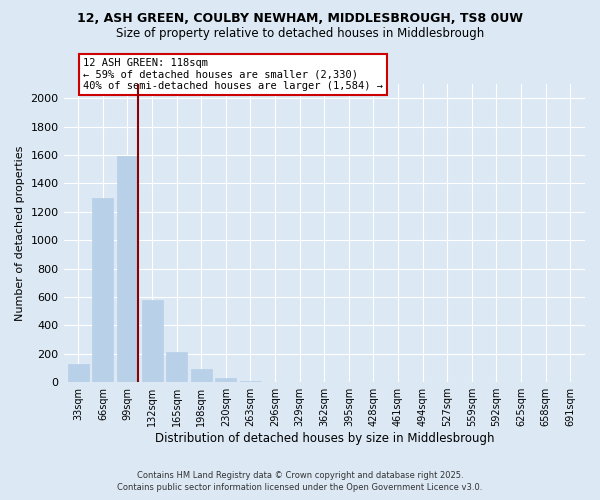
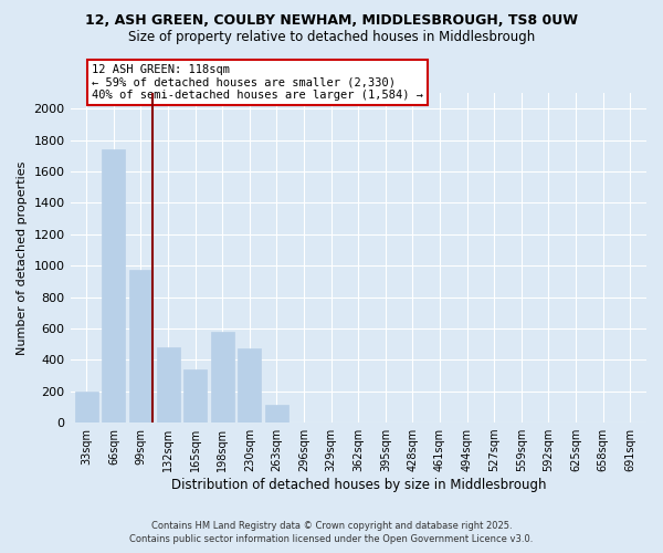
33sqm: 130 -> 200
66sqm: 1300 -> 1740
99sqm: 1600 -> 970
132sqm: 580 -> 480
165sqm: 210 -> 340
198sqm: 100 -> 580
230sqm: 30 -> 470
263sqm: 0 -> 110
